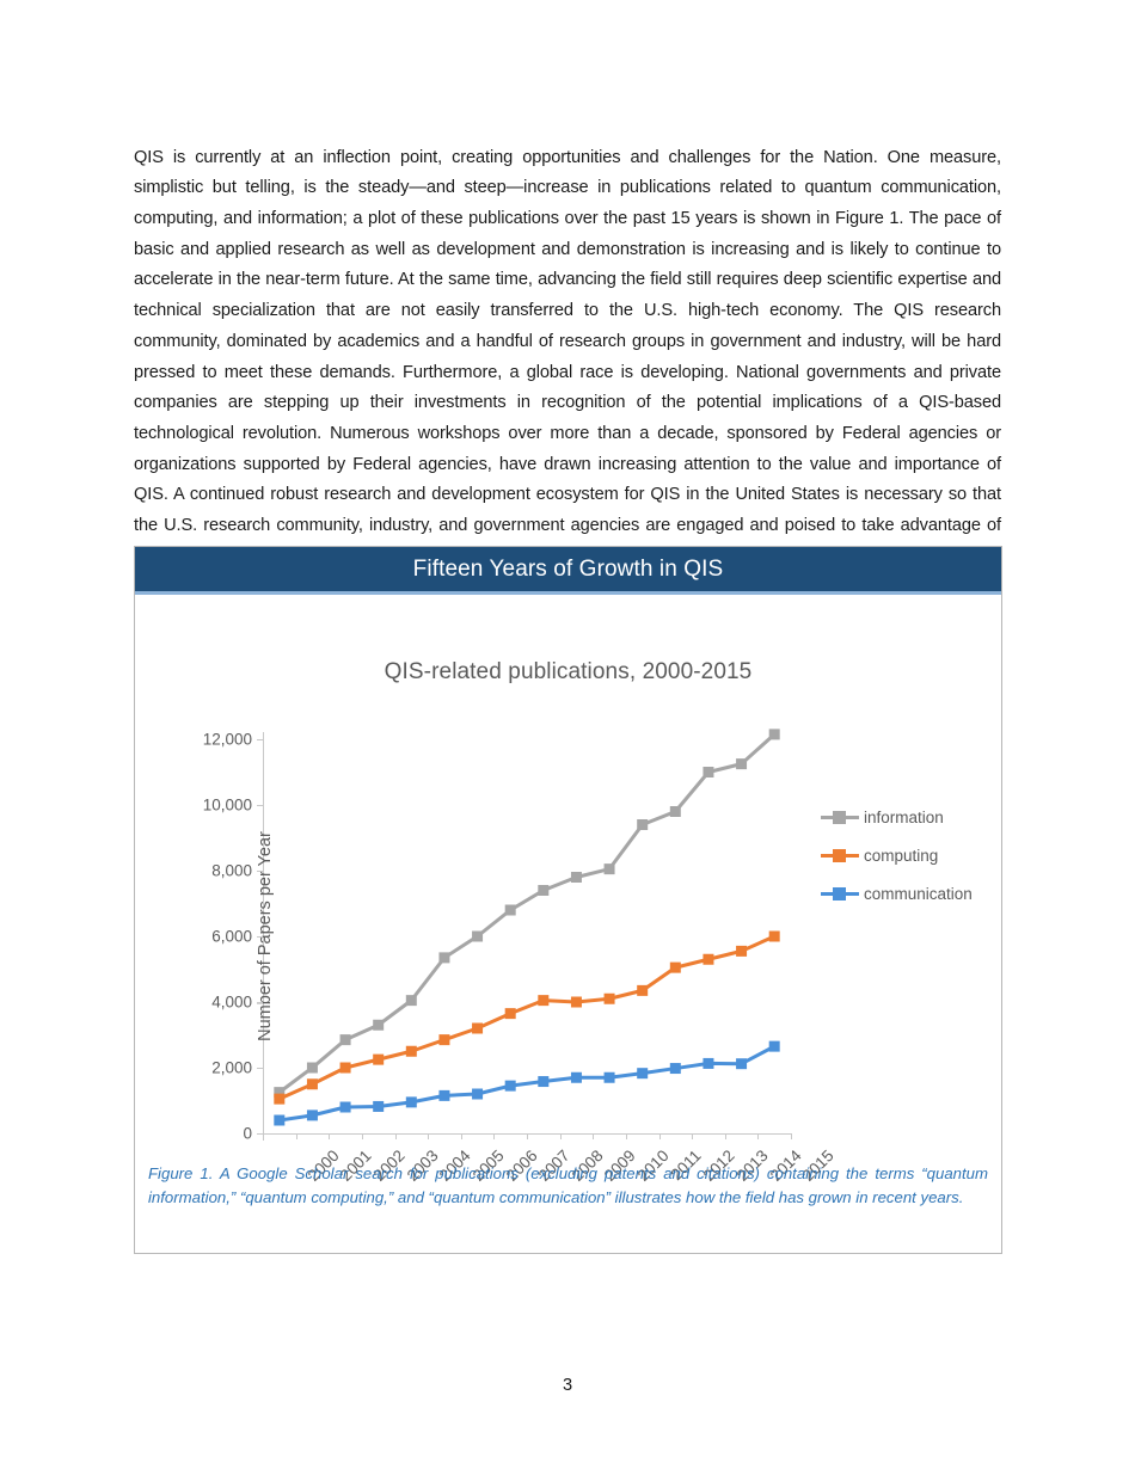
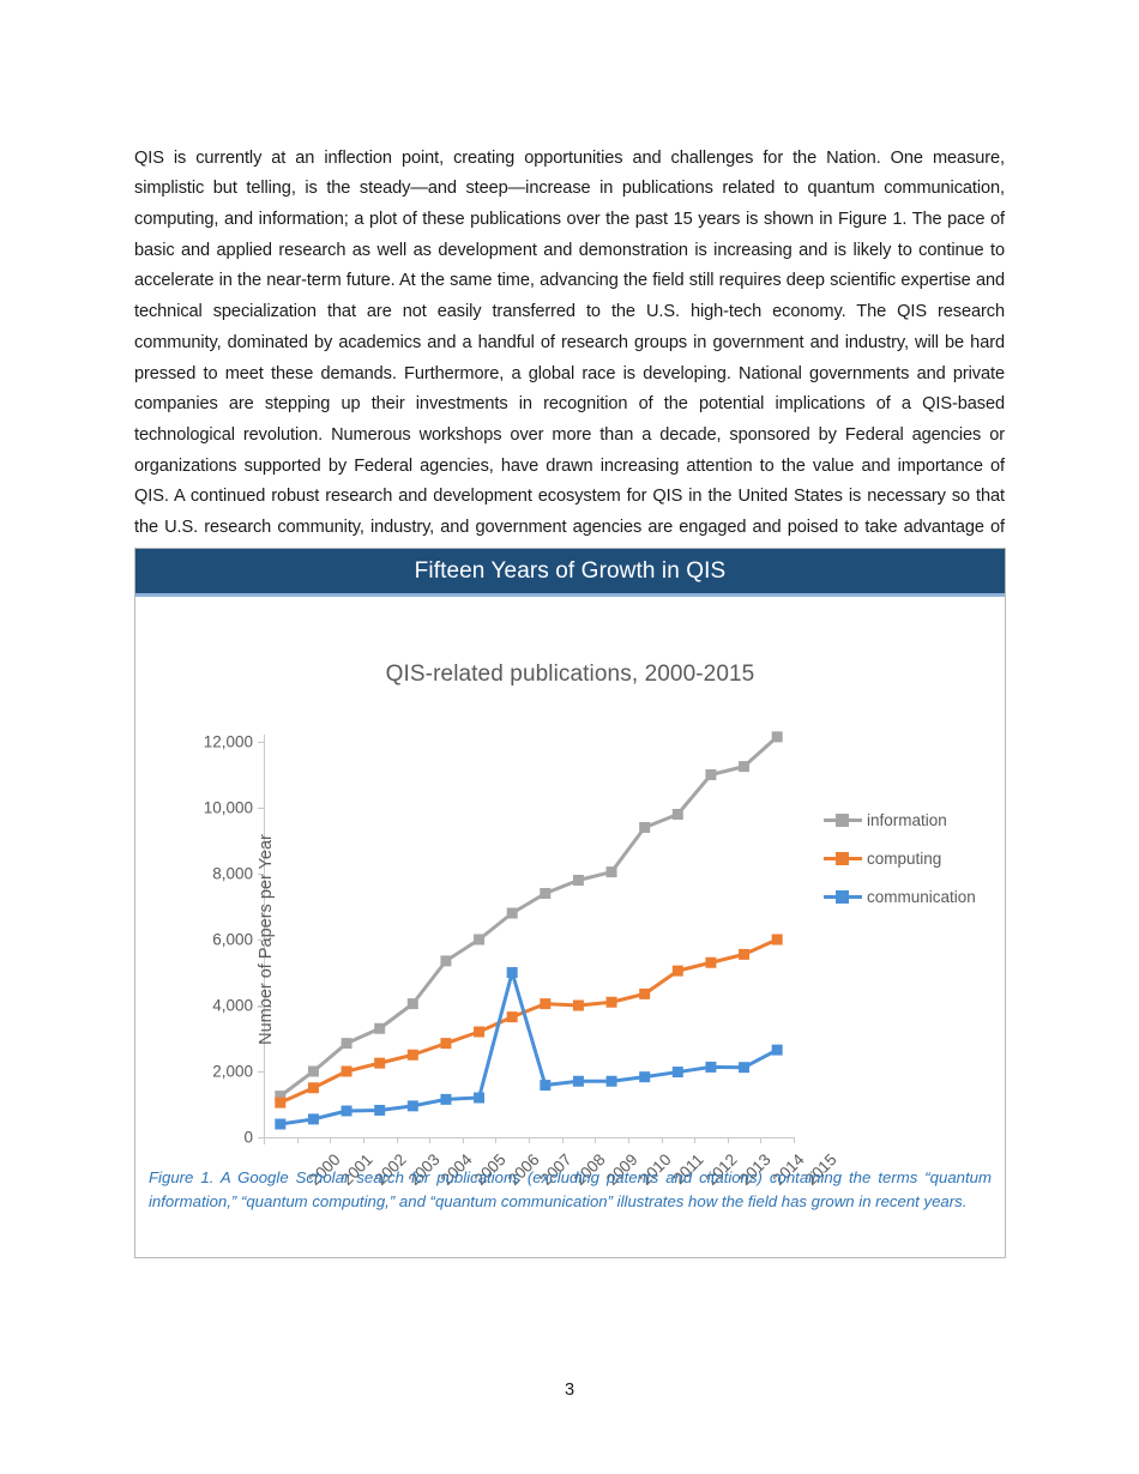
communication/2007: 1400 -> 5000
